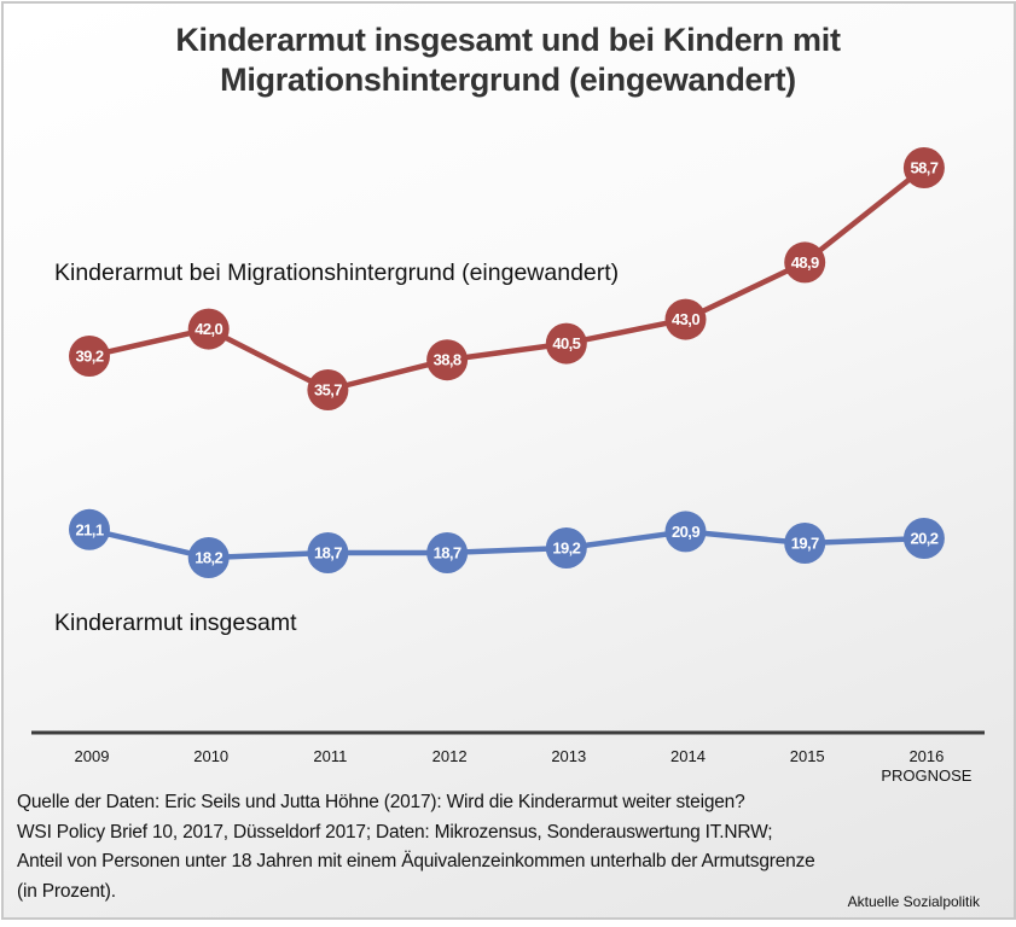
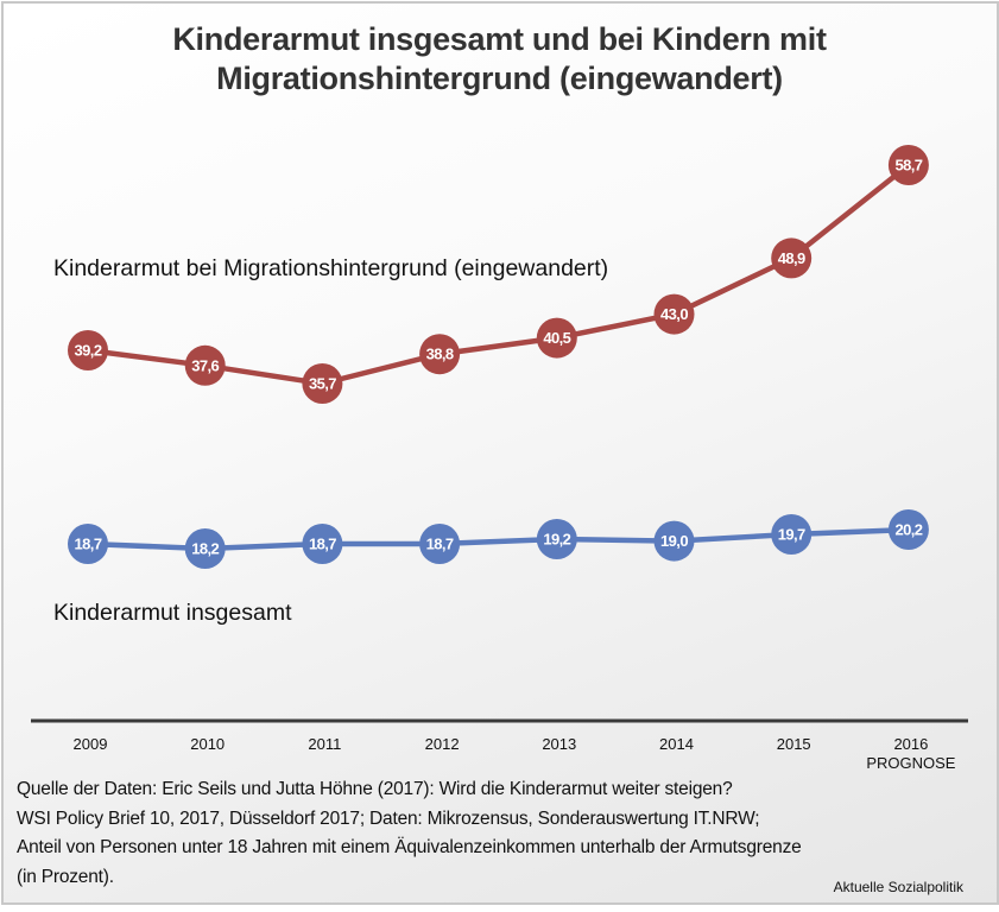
Kinderarmut insgesamt/2009: 21,1 -> 18,7
Kinderarmut bei Migrationshintergrund (eingewandert)/2010: 42,0 -> 37,6
Kinderarmut insgesamt/2014: 20,9 -> 19,0
